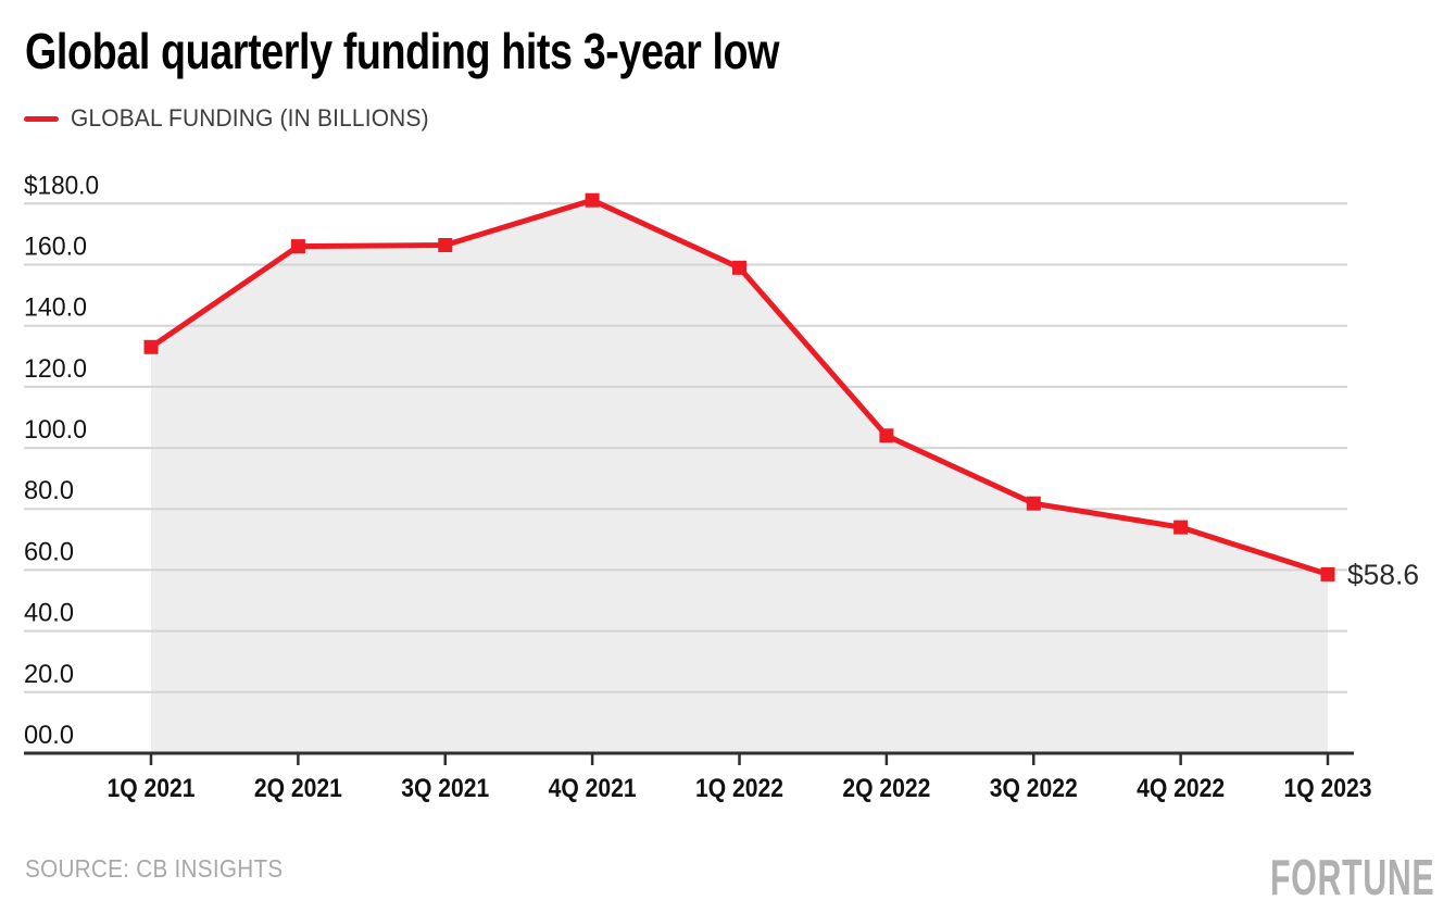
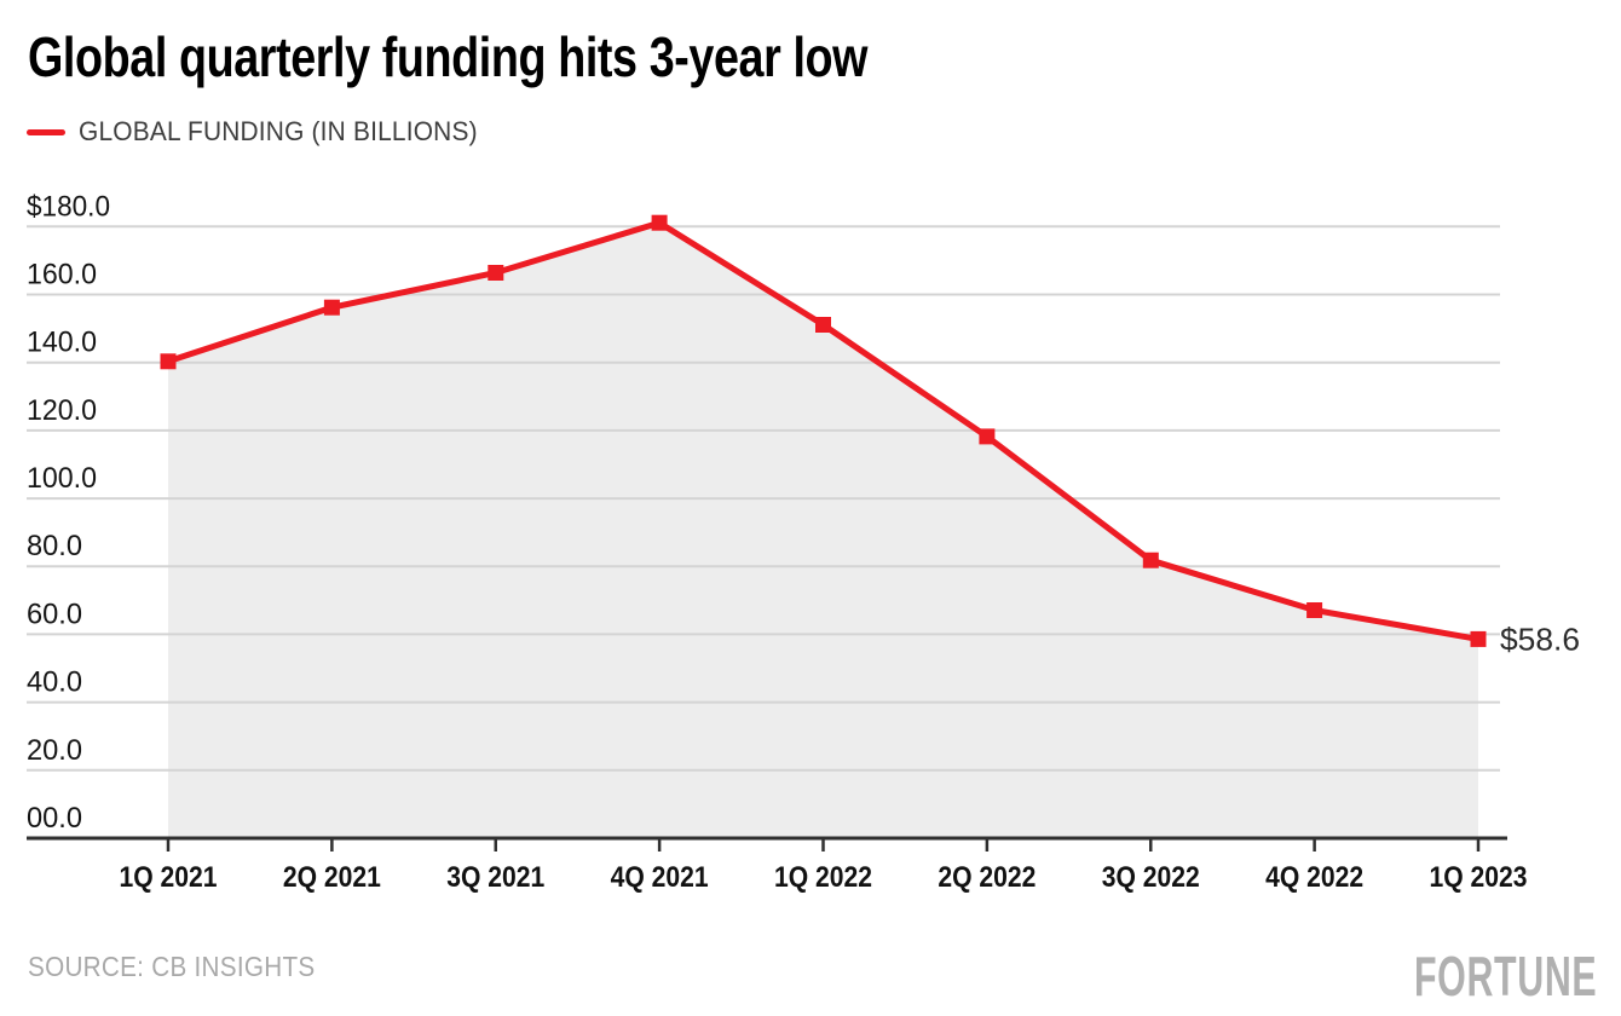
1Q 2021: $133 -> $140
2Q 2021: $166 -> $156
1Q 2022: $159 -> $151
2Q 2022: $104 -> $118
4Q 2022: $74 -> $67
